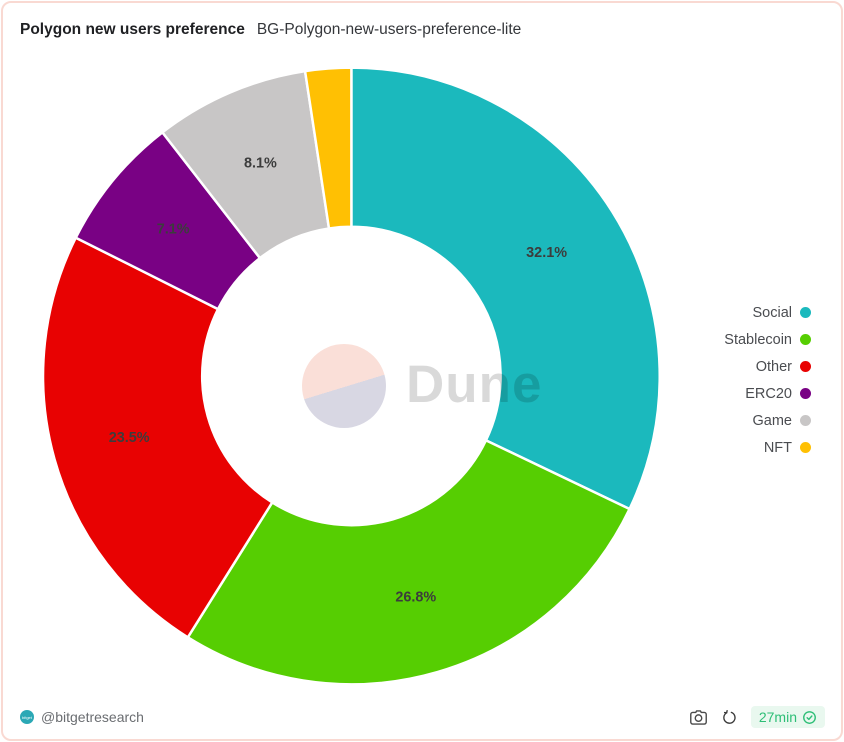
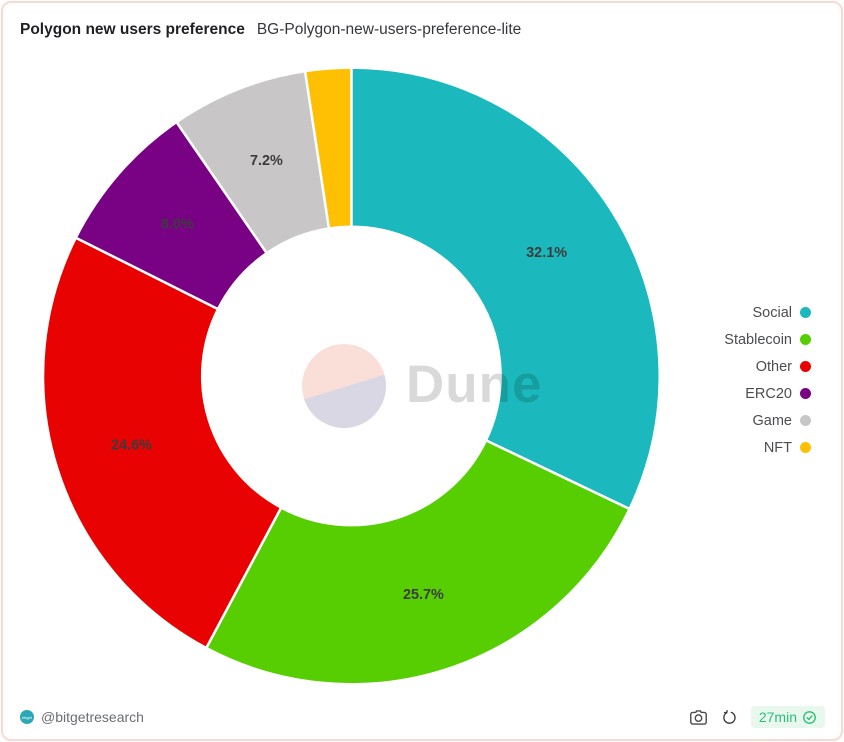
Stablecoin: 26.8% -> 25.7%
Other: 23.5% -> 24.6%
ERC20: 7.1% -> 8.0%
Game: 8.1% -> 7.2%
